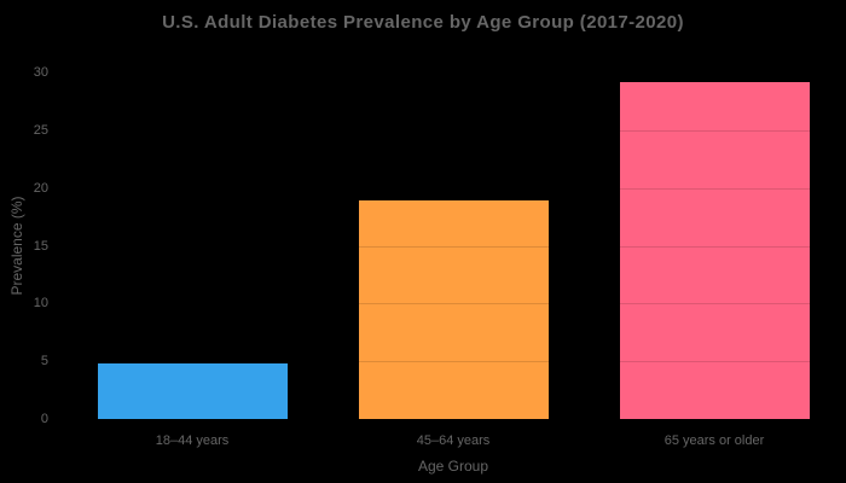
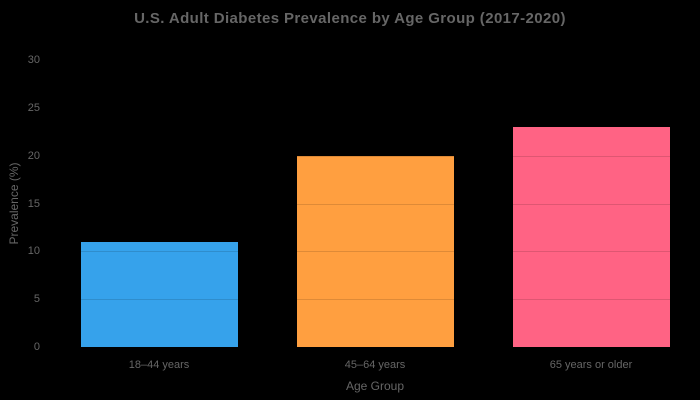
18–44 years: 5 -> 11
45–64 years: 19 -> 20
65 years or older: 29 -> 23
